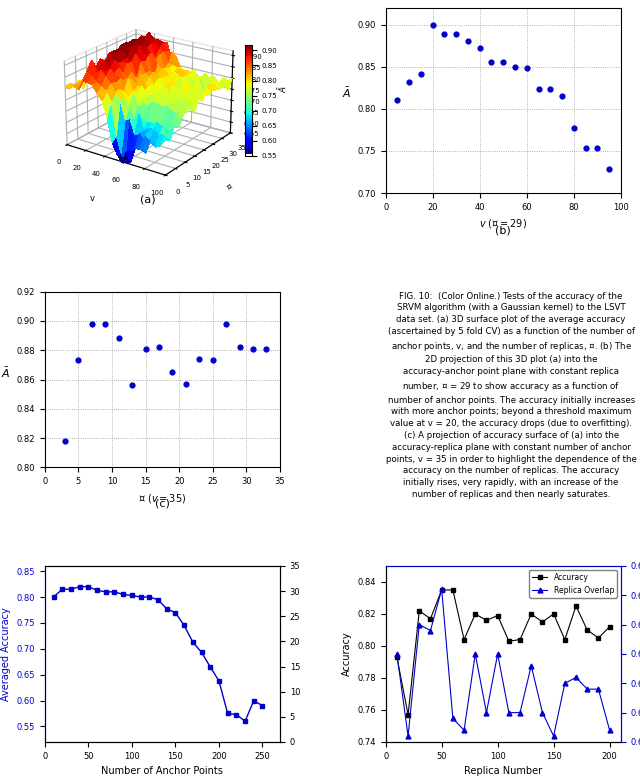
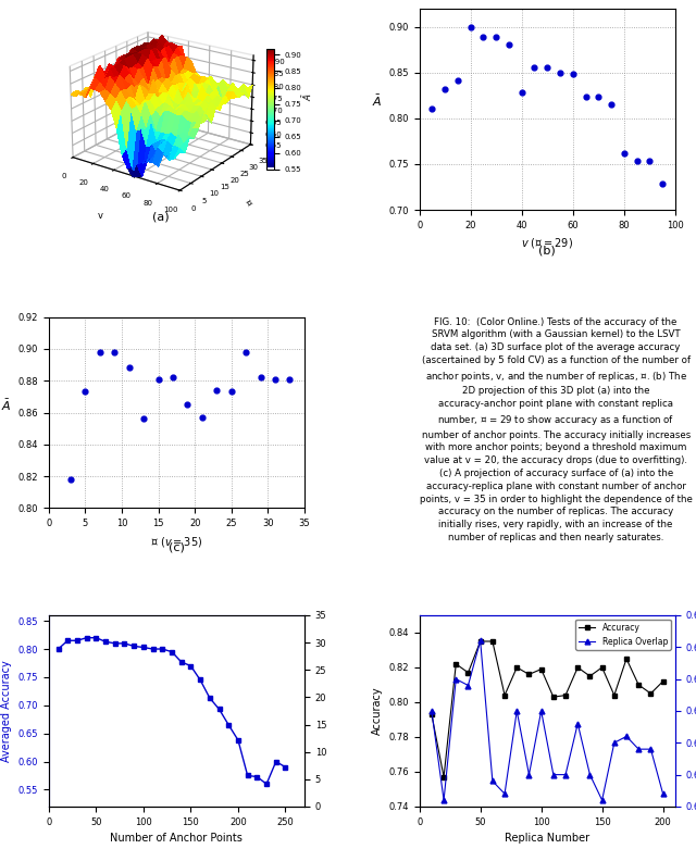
40: 0.872 -> 0.828
80: 0.777 -> 0.762
